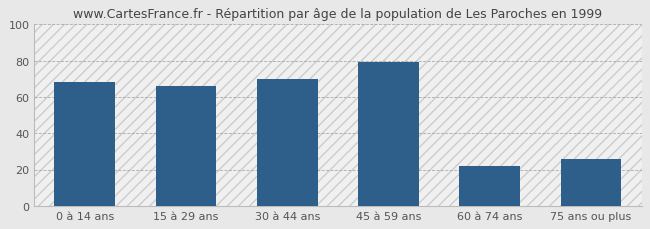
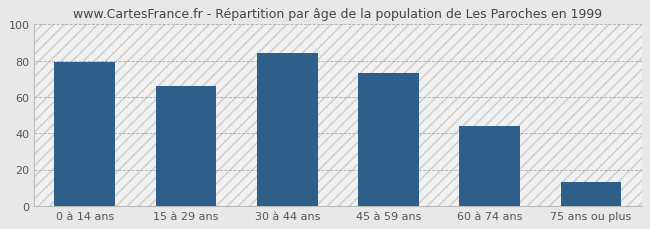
0 à 14 ans: 68 -> 79
30 à 44 ans: 70 -> 84
45 à 59 ans: 79 -> 73
60 à 74 ans: 22 -> 44
75 ans ou plus: 26 -> 13
